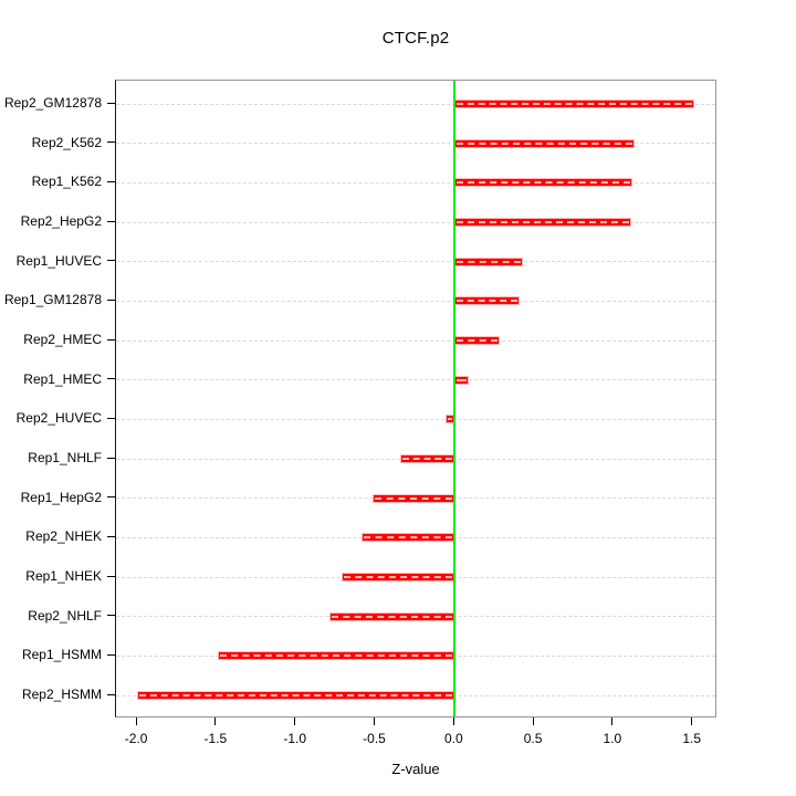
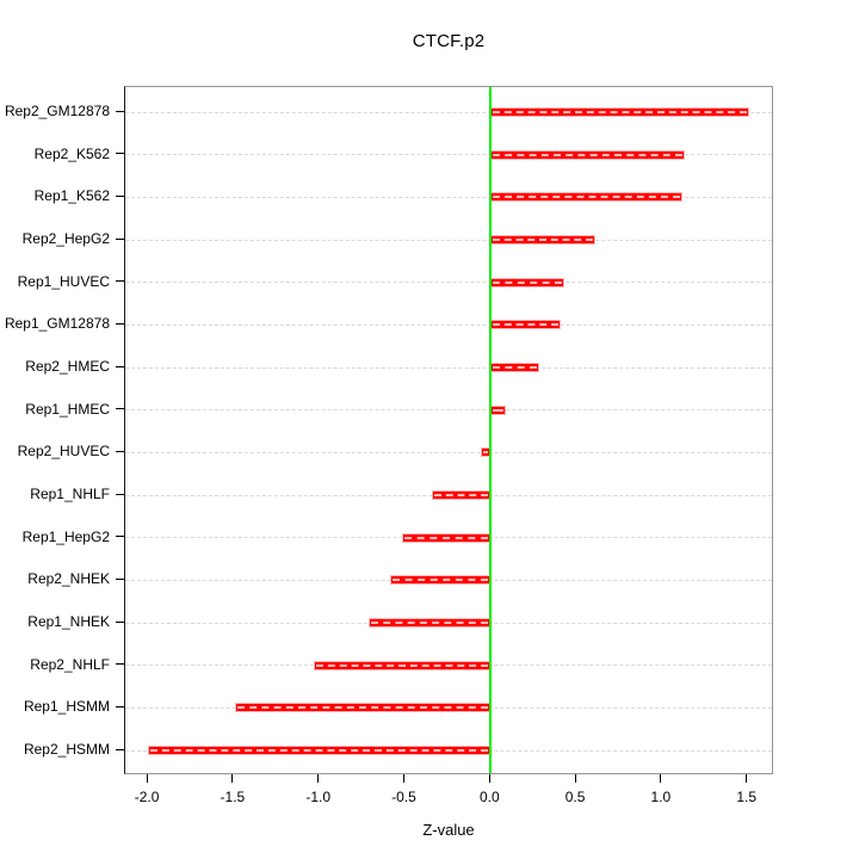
Rep2_HepG2: 1.11 -> 0.61
Rep2_NHLF: -0.79 -> -1.03
